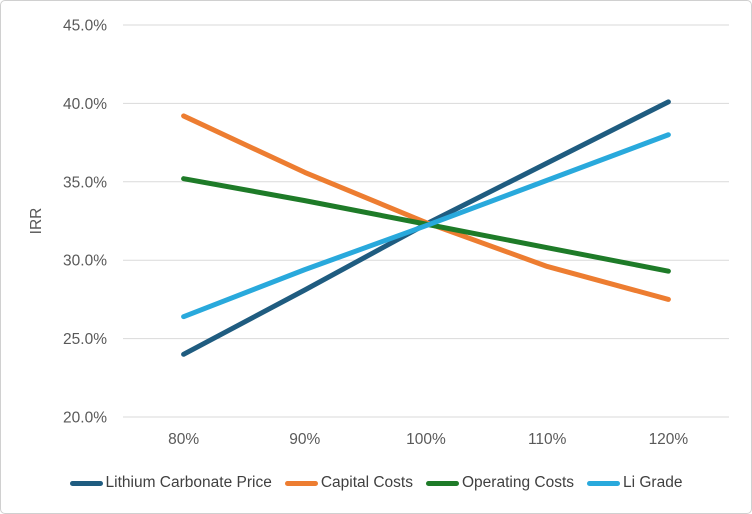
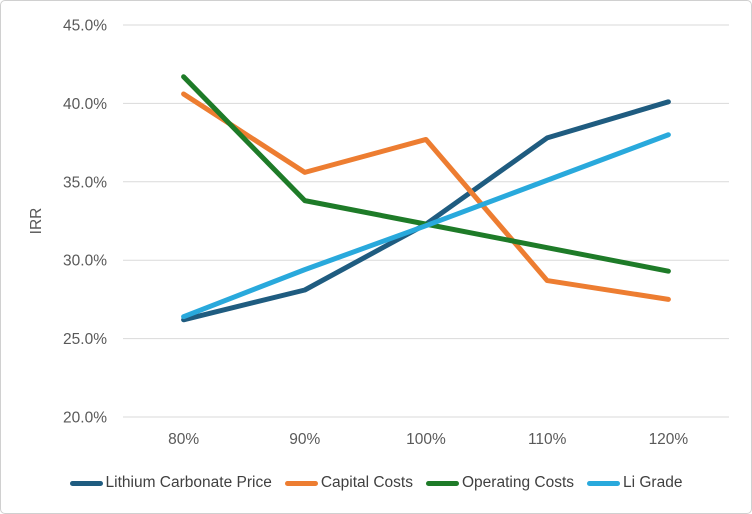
Lithium Carbonate Price/80%: 24.0% -> 26.2%
Capital Costs/80%: 39.2% -> 40.6%
Operating Costs/80%: 35.2% -> 41.7%
Capital Costs/100%: 32.4% -> 37.7%
Lithium Carbonate Price/110%: 36.2% -> 37.8%
Capital Costs/110%: 29.6% -> 28.7%
